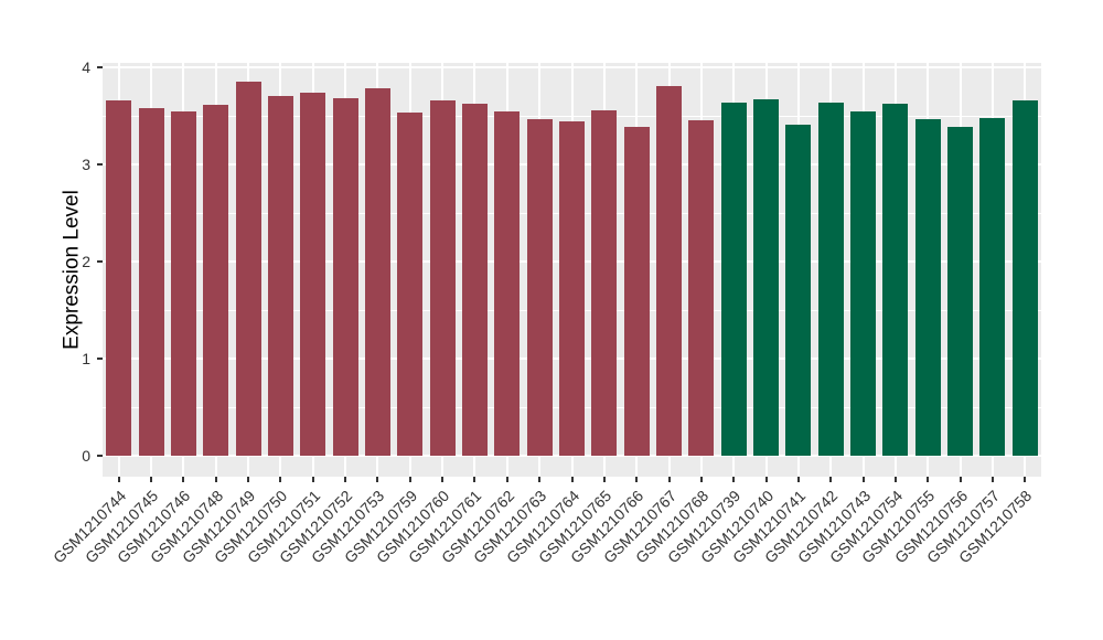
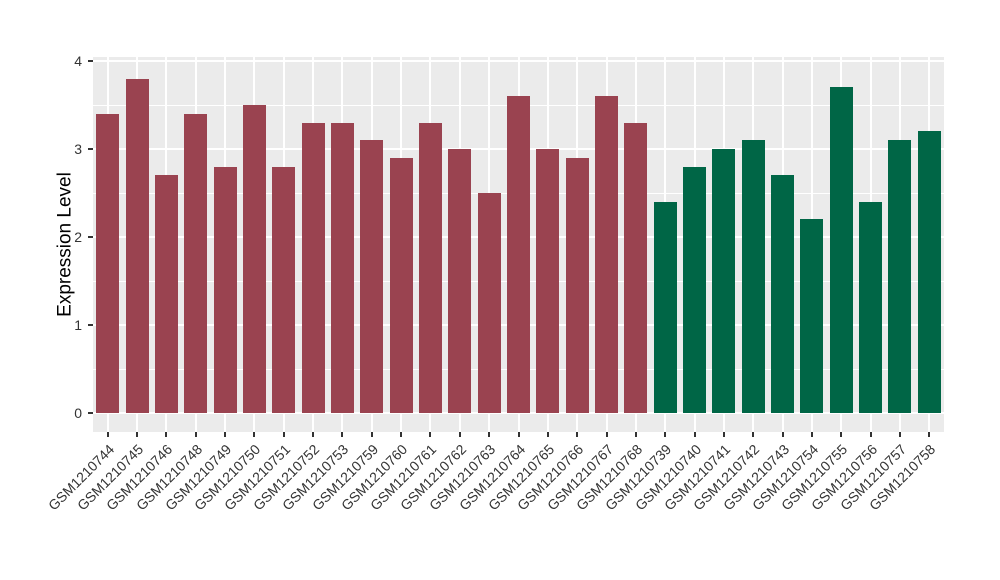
GSM1210744: 3.7 -> 3.4
GSM1210745: 3.6 -> 3.8
GSM1210746: 3.5 -> 2.7
GSM1210748: 3.6 -> 3.4
GSM1210749: 3.9 -> 2.8
GSM1210750: 3.7 -> 3.5
GSM1210751: 3.7 -> 2.8
GSM1210752: 3.7 -> 3.3
GSM1210753: 3.8 -> 3.3
GSM1210759: 3.5 -> 3.1
GSM1210760: 3.7 -> 2.9
GSM1210761: 3.6 -> 3.3
GSM1210762: 3.5 -> 3.0
GSM1210763: 3.5 -> 2.5
GSM1210764: 3.4 -> 3.6
GSM1210765: 3.6 -> 3.0
GSM1210766: 3.4 -> 2.9
GSM1210767: 3.8 -> 3.6
GSM1210768: 3.5 -> 3.3
GSM1210739: 3.6 -> 2.4
GSM1210740: 3.7 -> 2.8
GSM1210741: 3.4 -> 3.0
GSM1210742: 3.6 -> 3.1
GSM1210743: 3.5 -> 2.7
GSM1210754: 3.6 -> 2.2
GSM1210755: 3.5 -> 3.7
GSM1210756: 3.4 -> 2.4
GSM1210757: 3.5 -> 3.1
GSM1210758: 3.7 -> 3.2
